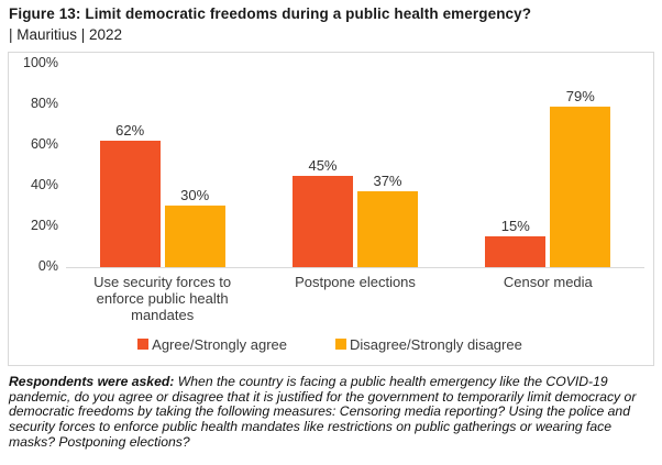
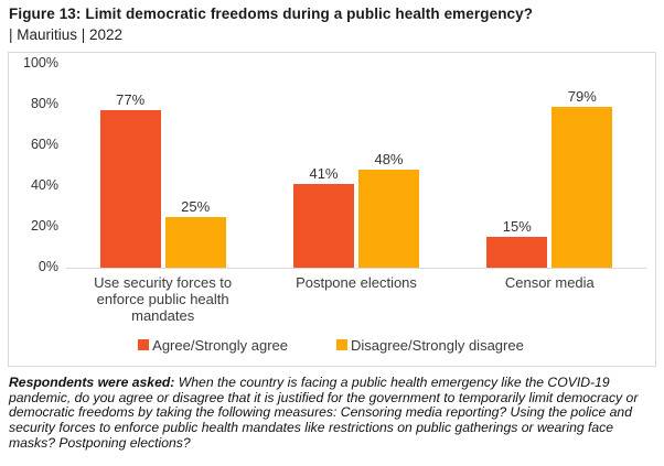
Agree/Strongly agree/Use security forces to enforce public health mandates: 62% -> 77%
Disagree/Strongly disagree/Use security forces to enforce public health mandates: 30% -> 25%
Agree/Strongly agree/Postpone elections: 45% -> 41%
Disagree/Strongly disagree/Postpone elections: 37% -> 48%
